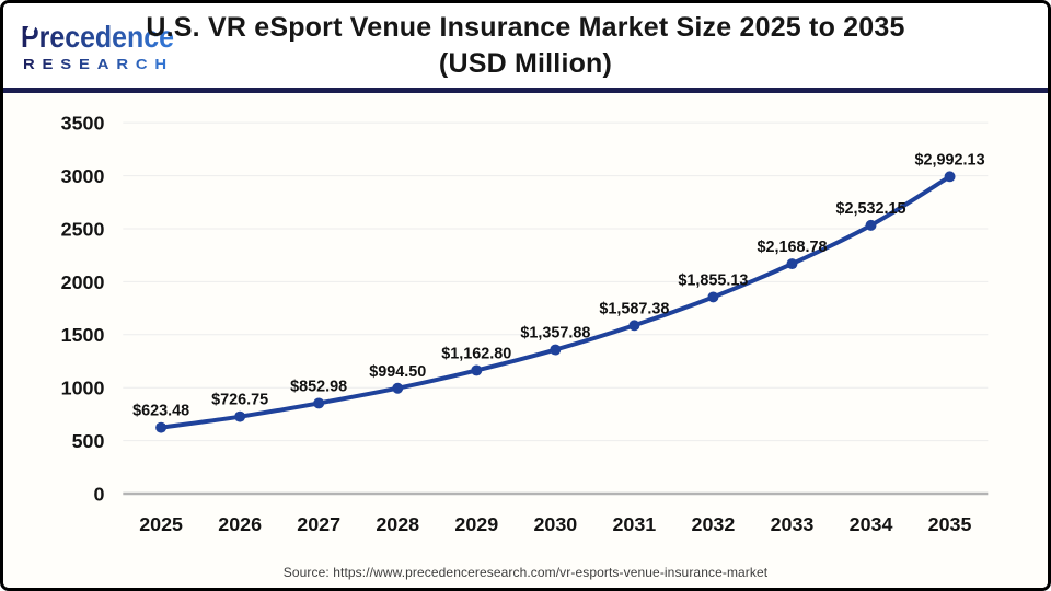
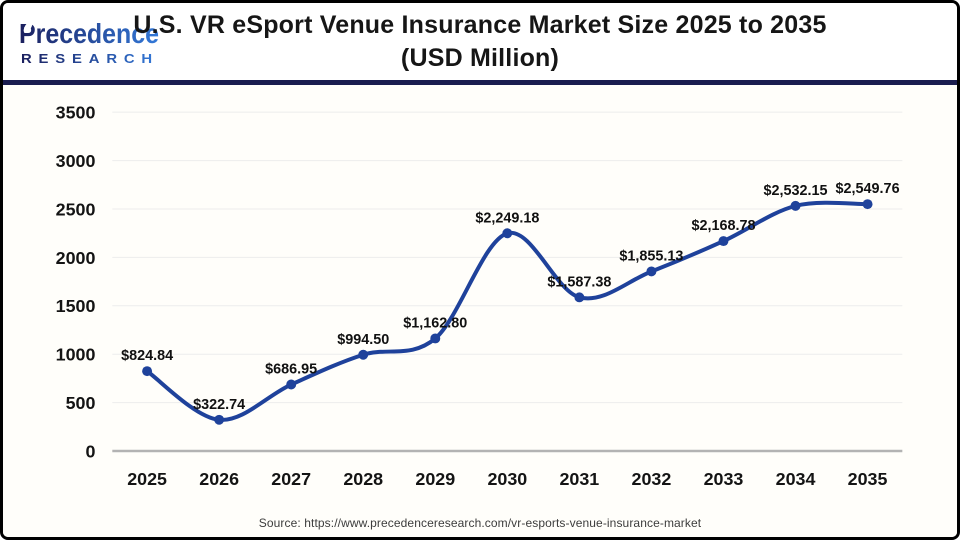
2025: $623.48 -> $824.84
2026: $726.75 -> $322.74
2027: $852.98 -> $686.95
2030: $1,357.88 -> $2,249.18
2035: $2,992.13 -> $2,549.76
